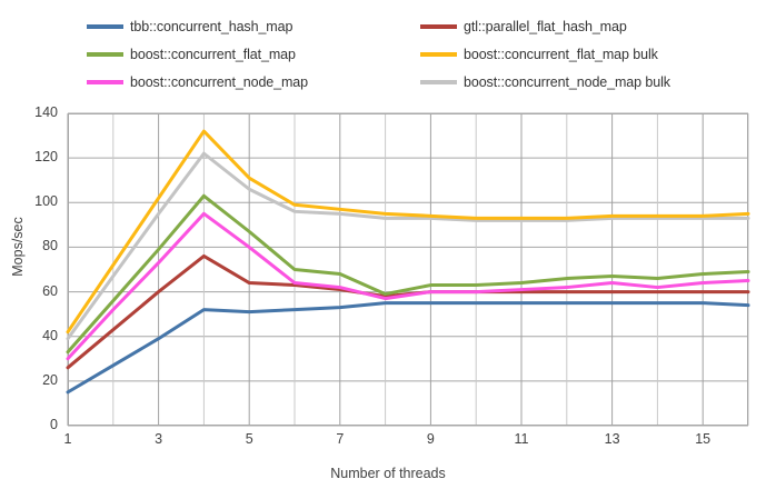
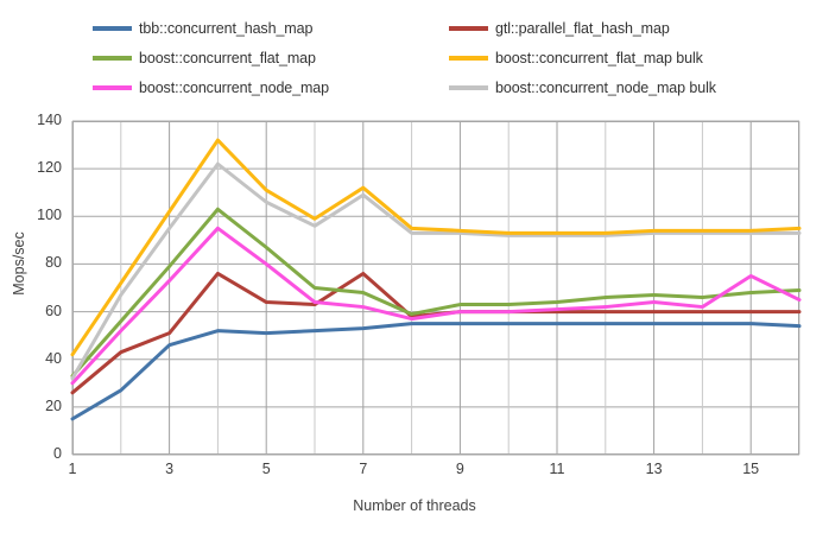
boost::concurrent_node_map bulk/1: 39 -> 32
tbb::concurrent_hash_map/3: 39 -> 46
gtl::parallel_flat_hash_map/3: 60 -> 51
gtl::parallel_flat_hash_map/7: 61 -> 76
boost::concurrent_flat_map bulk/7: 97 -> 112
boost::concurrent_node_map bulk/7: 95 -> 109
boost::concurrent_node_map/15: 64 -> 75
